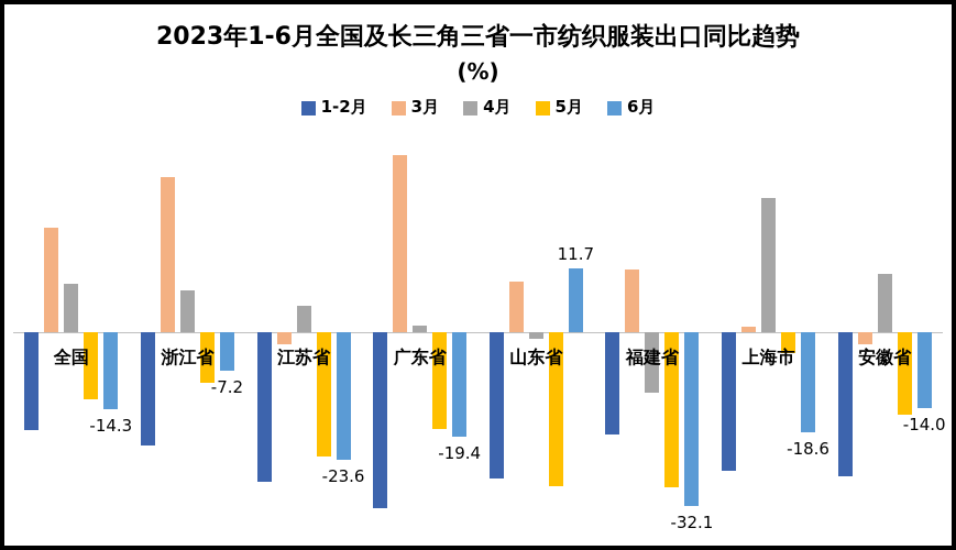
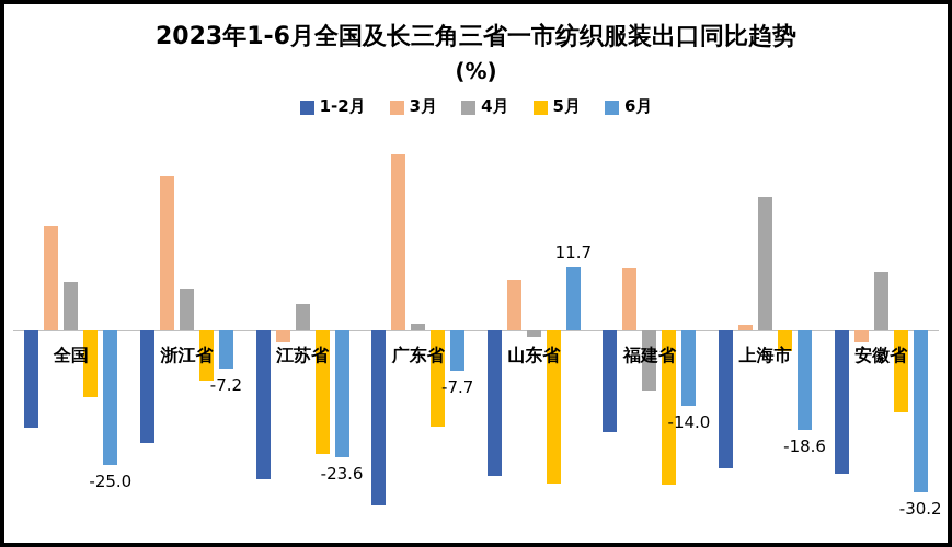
6月/全国: -14.3 -> -25.0
6月/广东省: -19.4 -> -7.7
6月/福建省: -32.1 -> -14.0
6月/安徽省: -14.0 -> -30.2
